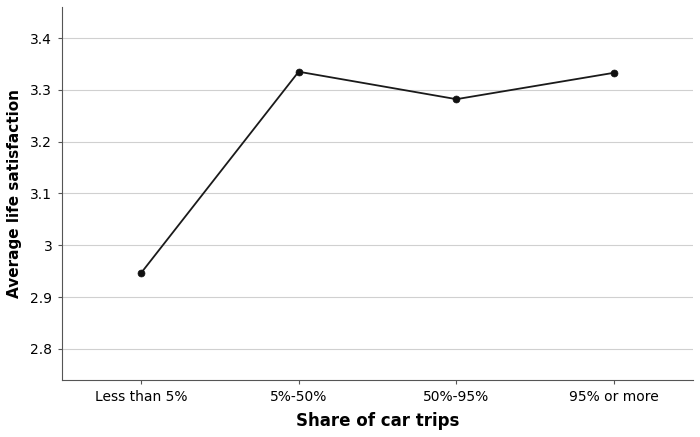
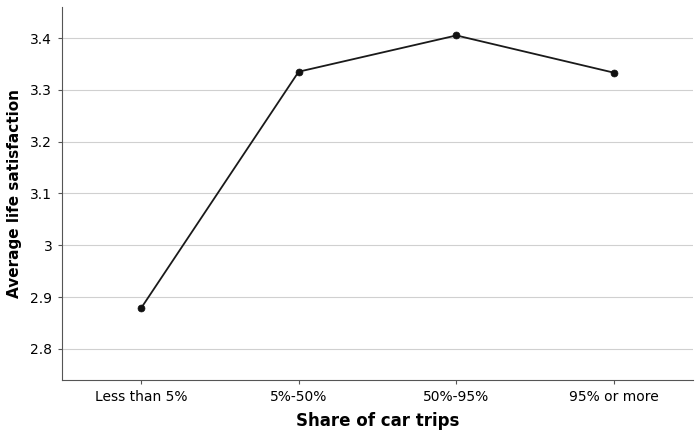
Less than 5%: 2.946 -> 2.878
50%-95%: 3.282 -> 3.405
